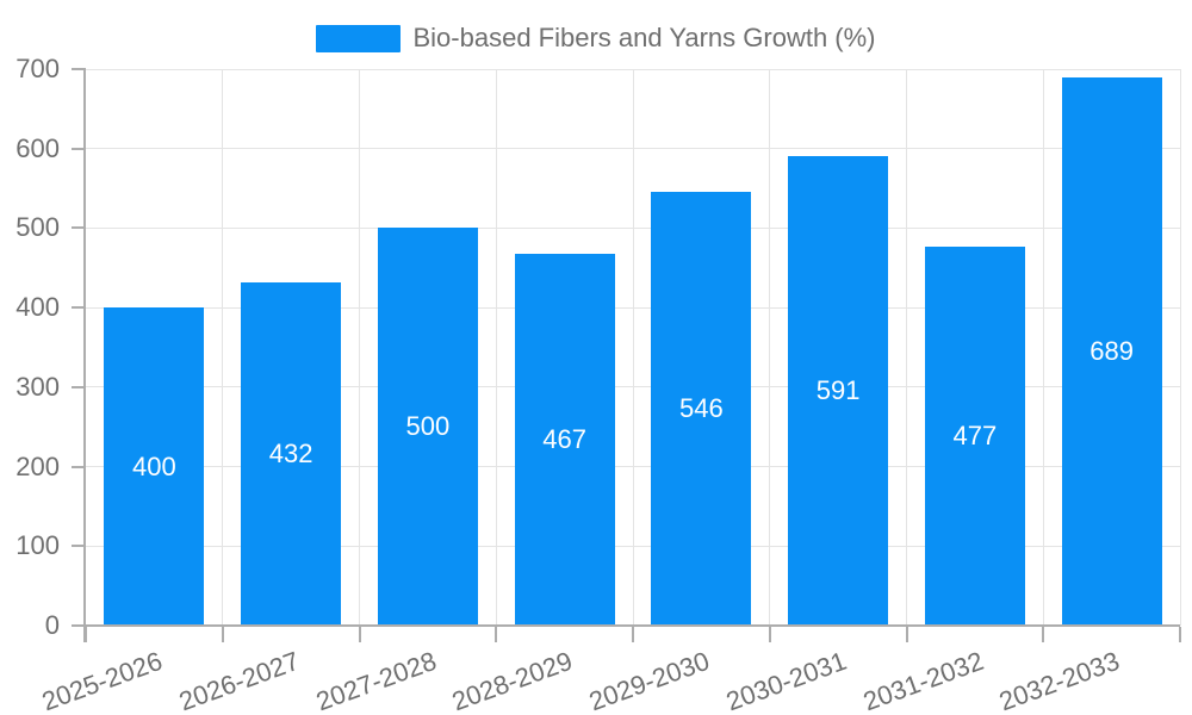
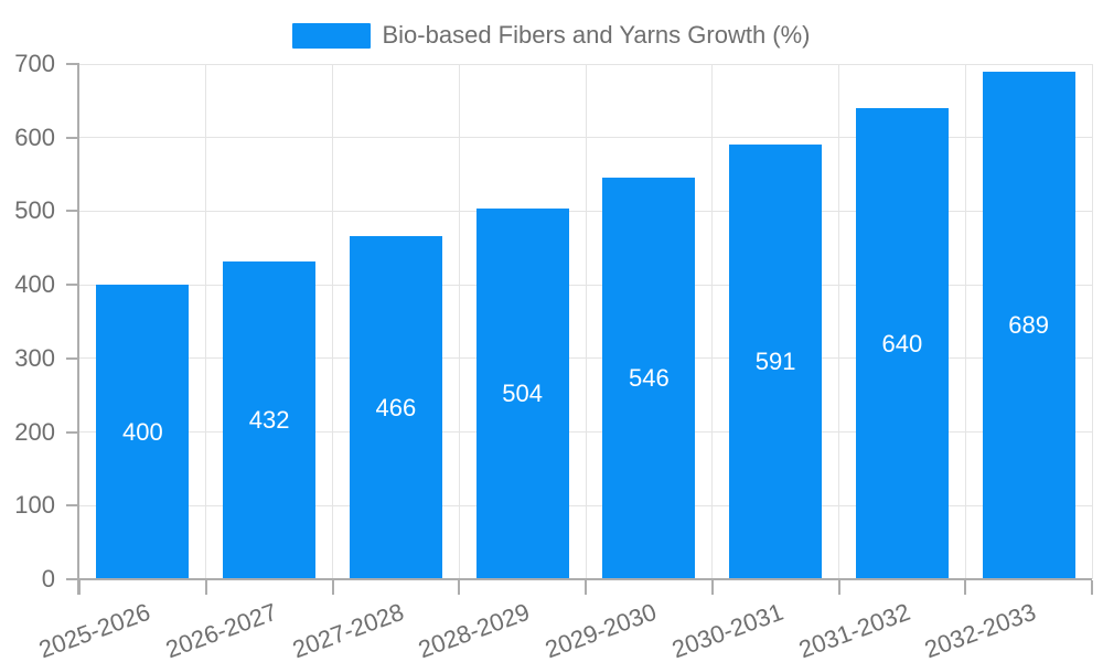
2027-2028: 500 -> 466
2028-2029: 467 -> 504
2031-2032: 477 -> 640
